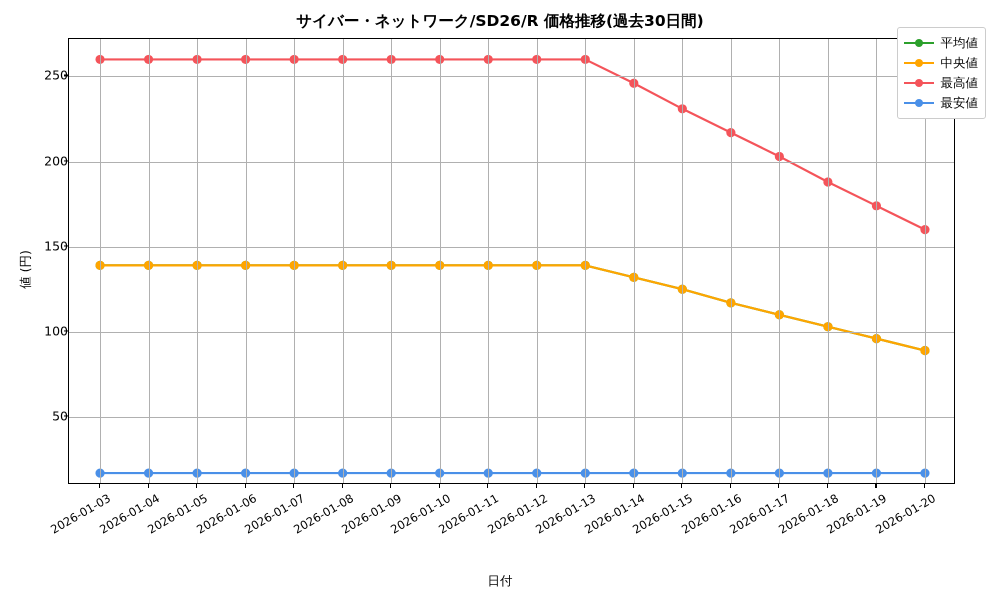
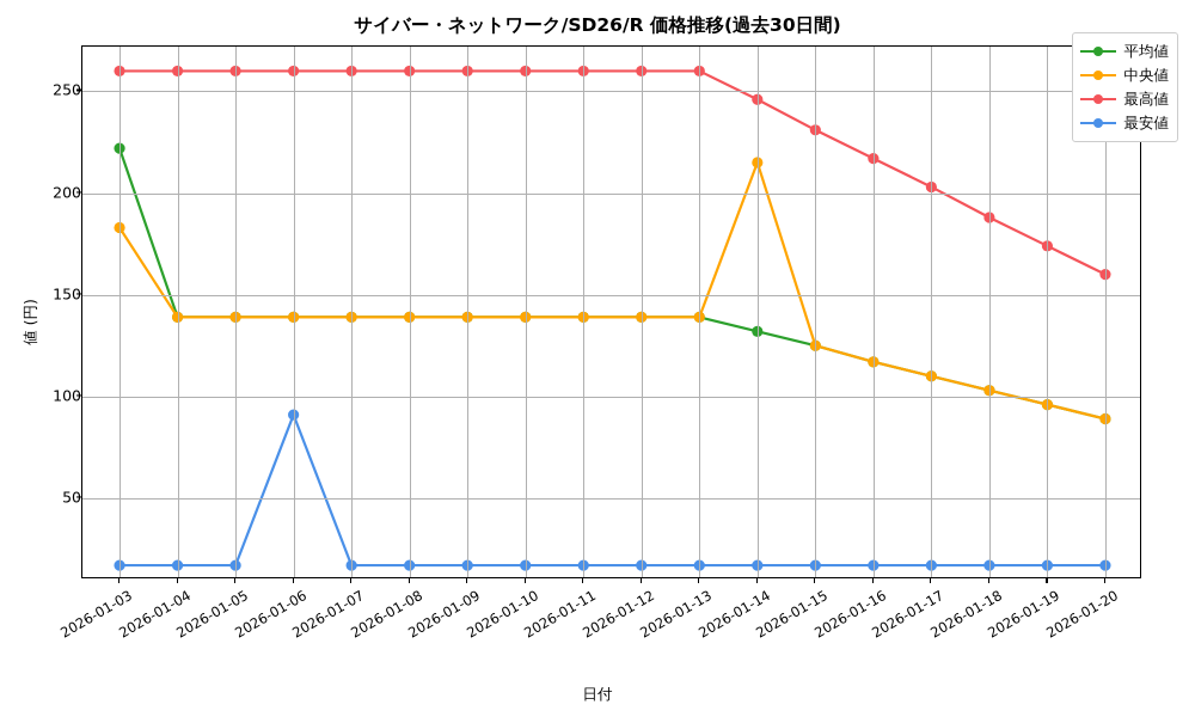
平均値/2026-01-03: 139 -> 222
中央値/2026-01-03: 139 -> 183
最安値/2026-01-06: 17 -> 91
中央値/2026-01-14: 132 -> 215
